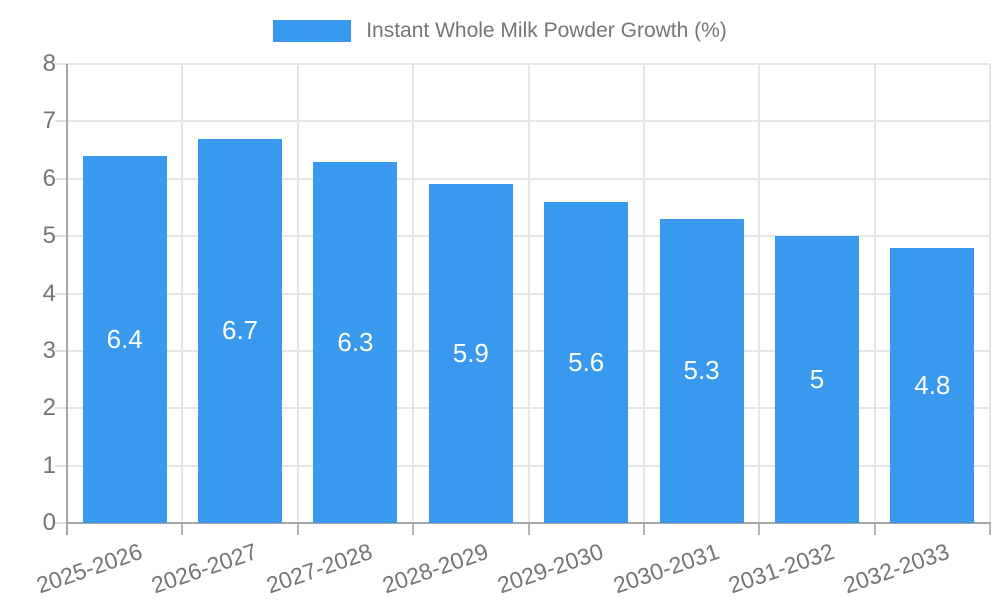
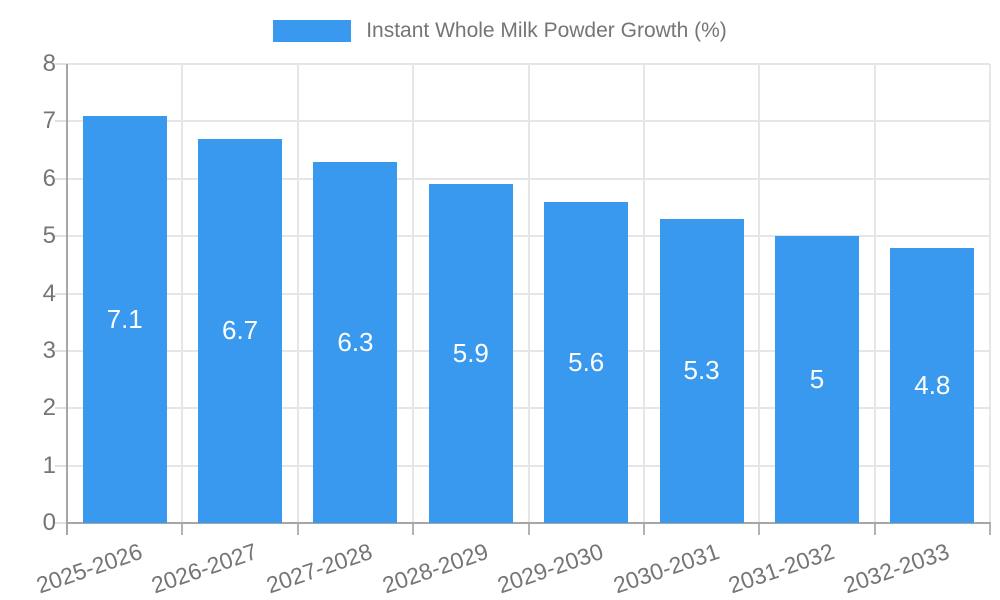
2025-2026: 6.4 -> 7.1
